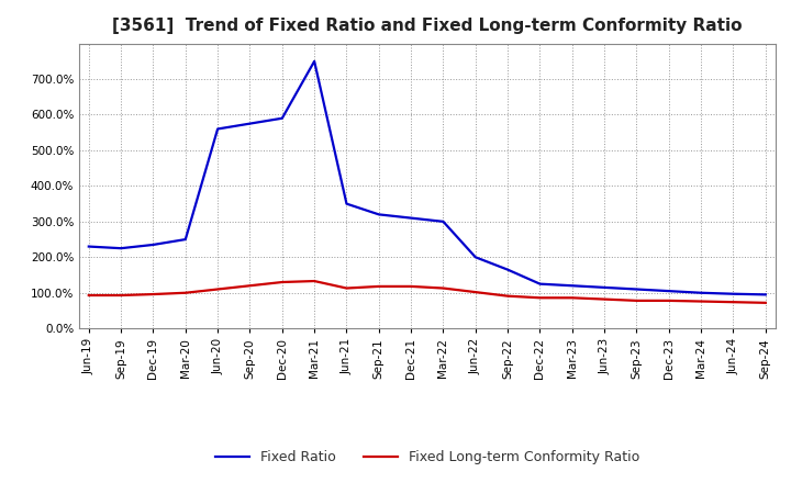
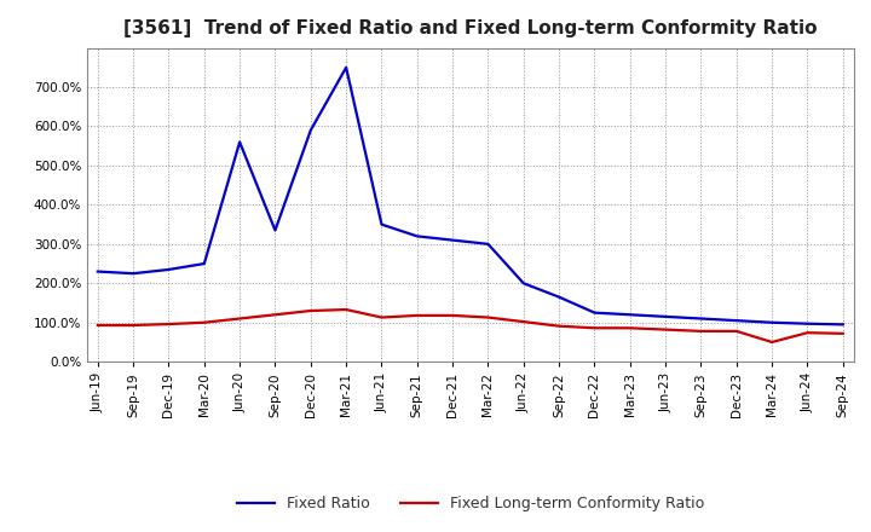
Fixed Ratio/Sep-20: 575% -> 335%
Fixed Long-term Conformity Ratio/Mar-24: 76% -> 50%
